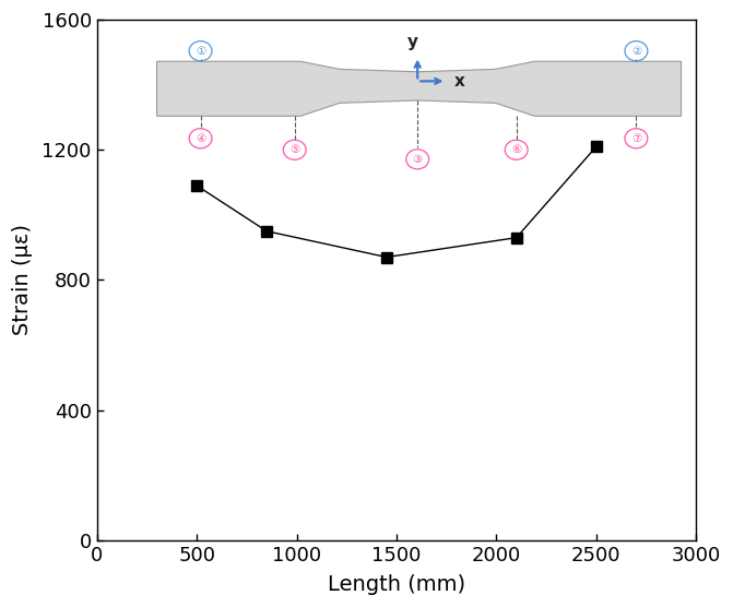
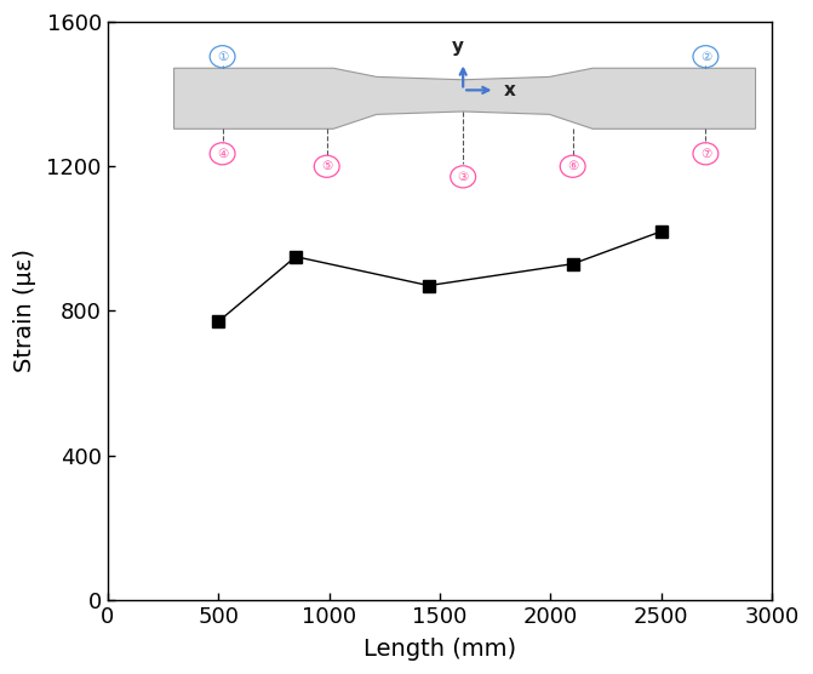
500: 1090 -> 770
2500: 1210 -> 1020
